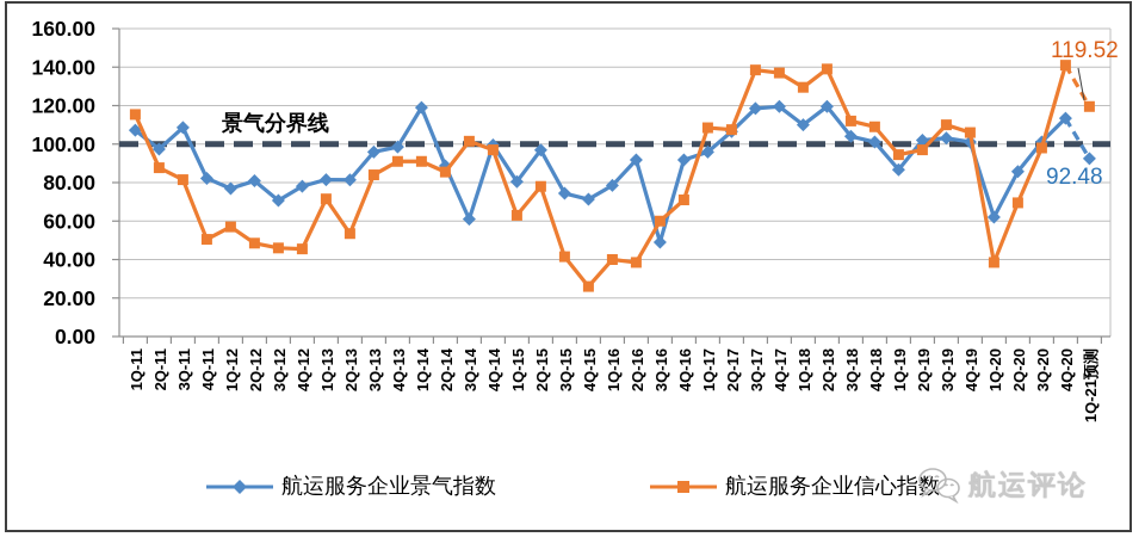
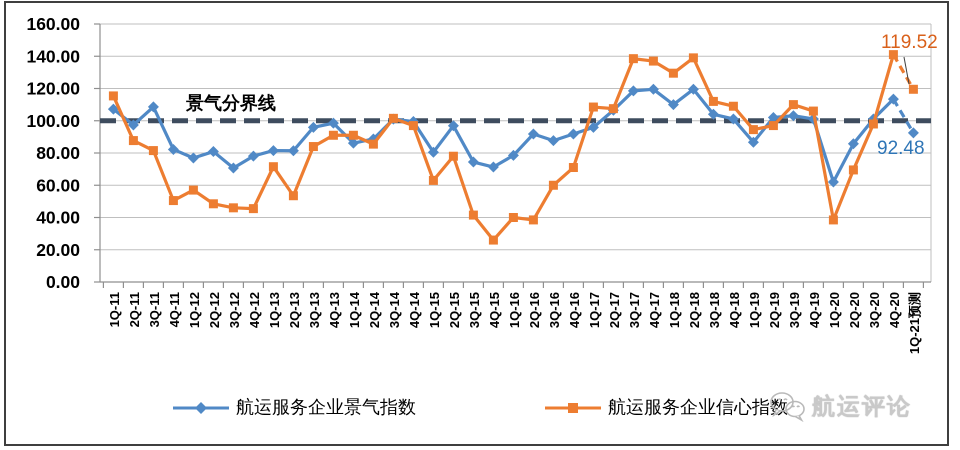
航运服务企业景气指数/1Q-14: 119 -> 86
航运服务企业景气指数/3Q-14: 61 -> 101
航运服务企业景气指数/3Q-16: 49 -> 88
